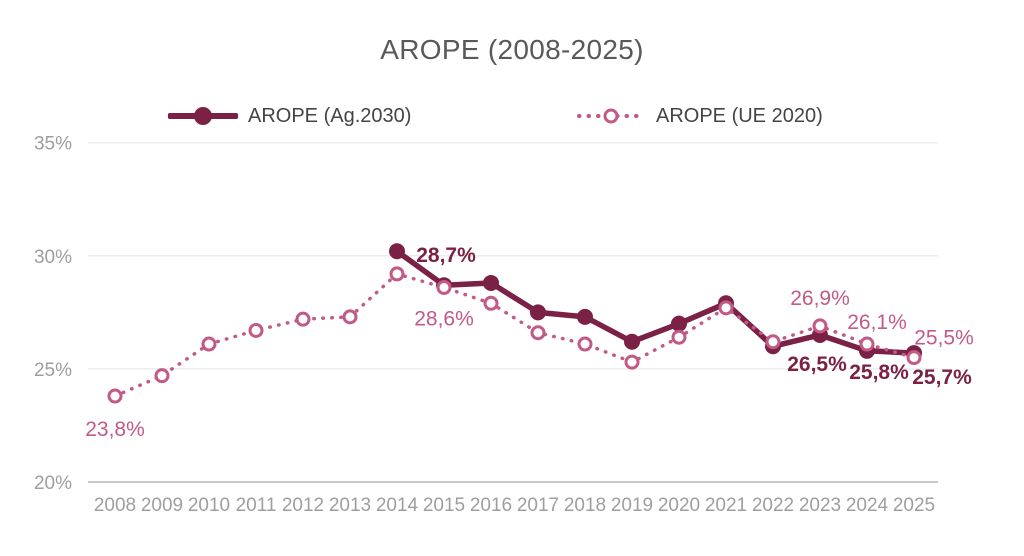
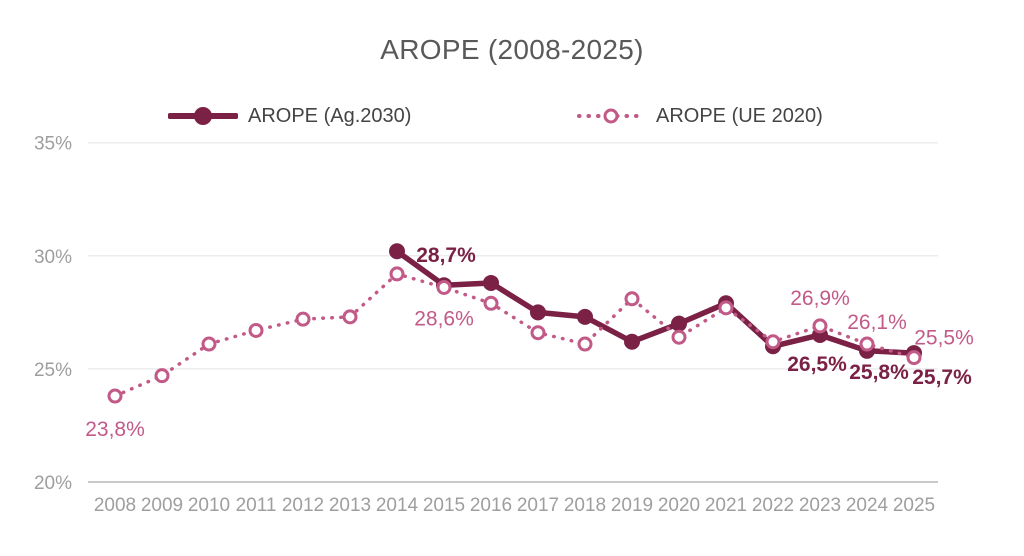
AROPE (UE 2020)/2019: 25.3% -> 28.1%
